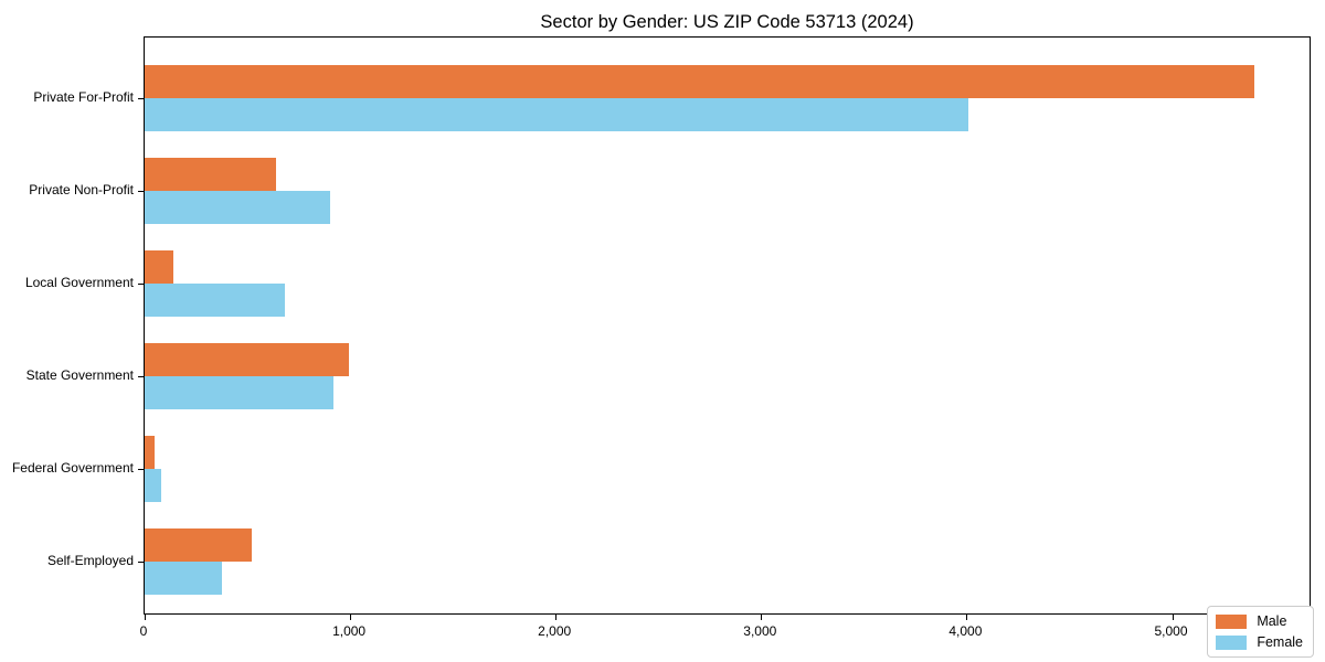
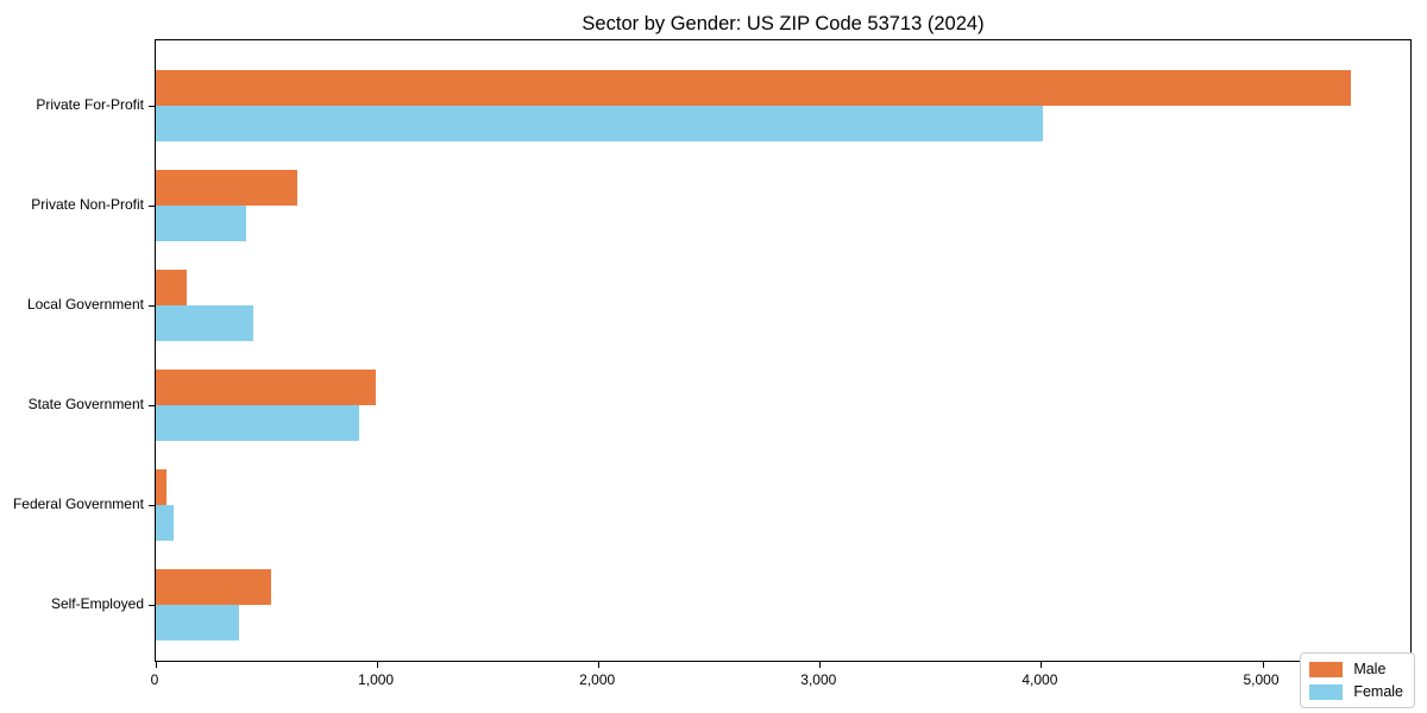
Female/Private Non-Profit: 900 -> 410
Female/Local Government: 680 -> 440
